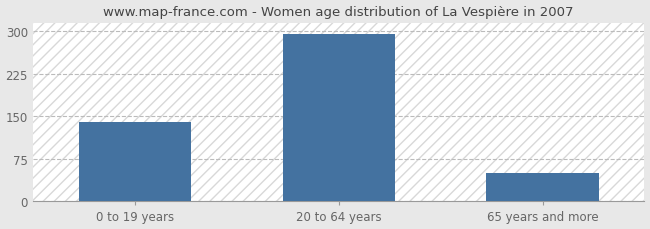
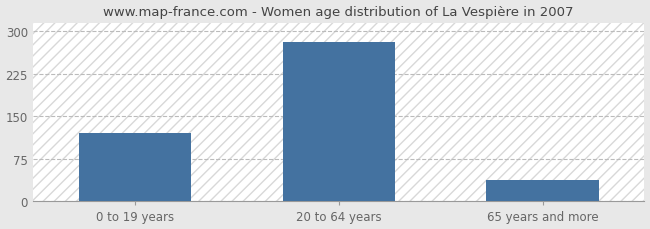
0 to 19 years: 140 -> 120
20 to 64 years: 295 -> 282
65 years and more: 50 -> 38
